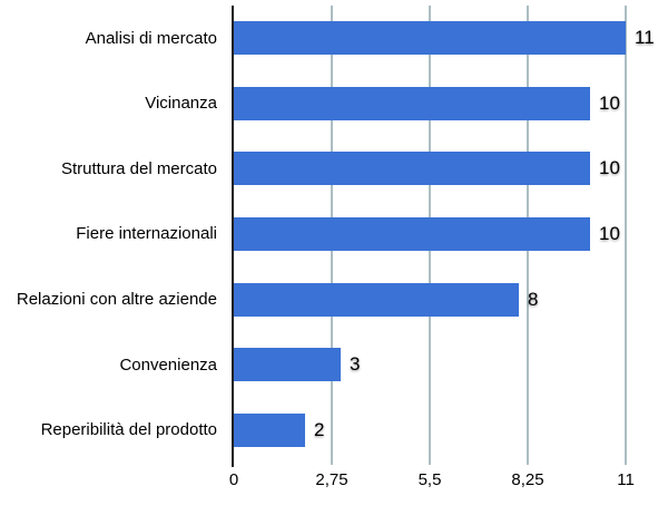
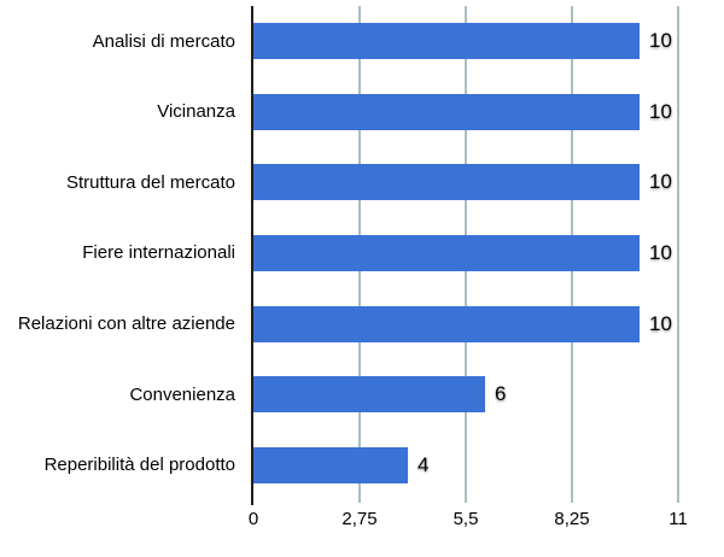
Analisi di mercato: 11 -> 10
Relazioni con altre aziende: 8 -> 10
Convenienza: 3 -> 6
Reperibilità del prodotto: 2 -> 4
